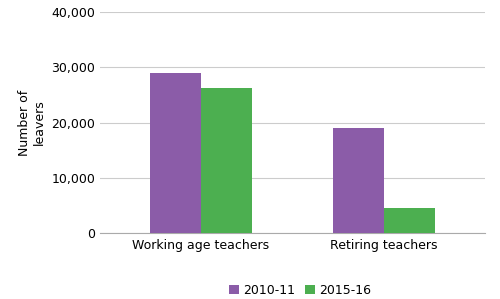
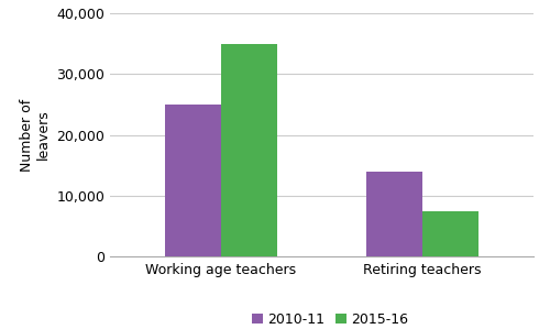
2010-11/Working age teachers: 29,000 -> 25,000
2015-16/Working age teachers: 26,200 -> 35,000
2010-11/Retiring teachers: 19,000 -> 14,000
2015-16/Retiring teachers: 4,600 -> 7,500
